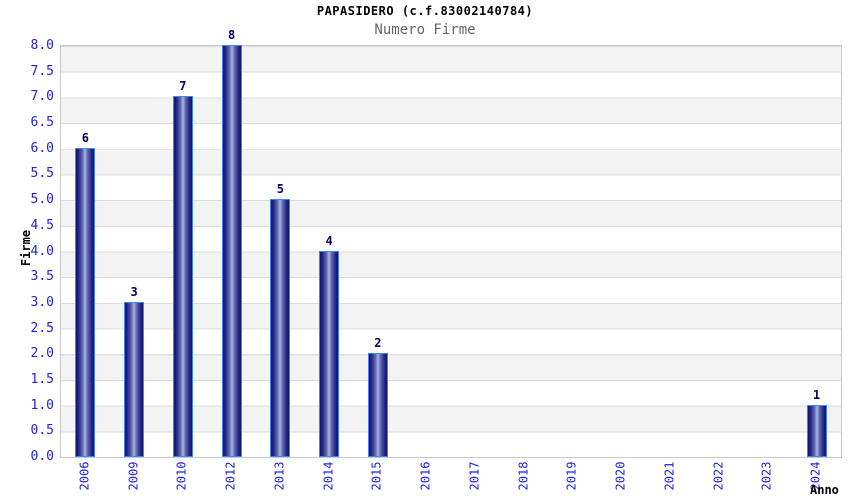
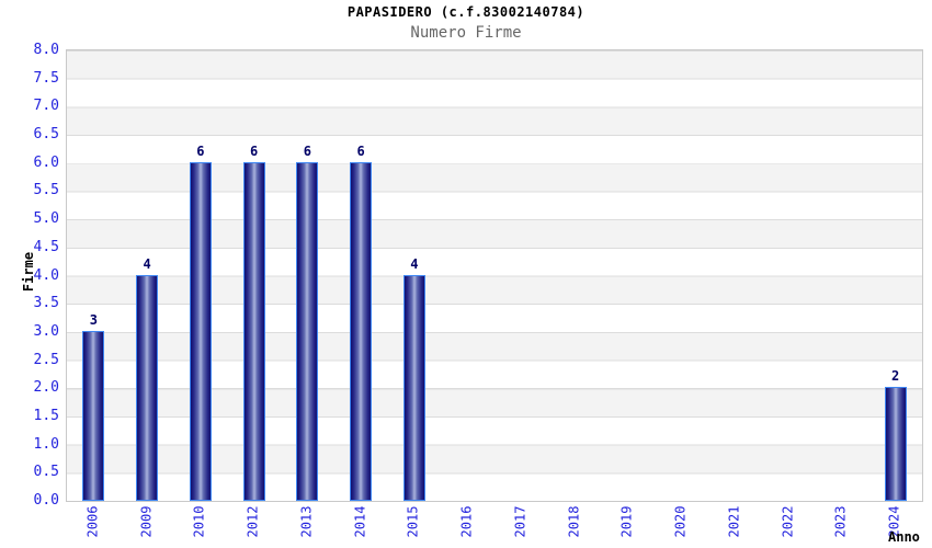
2006: 6 -> 3
2009: 3 -> 4
2010: 7 -> 6
2012: 8 -> 6
2013: 5 -> 6
2014: 4 -> 6
2015: 2 -> 4
2024: 1 -> 2
